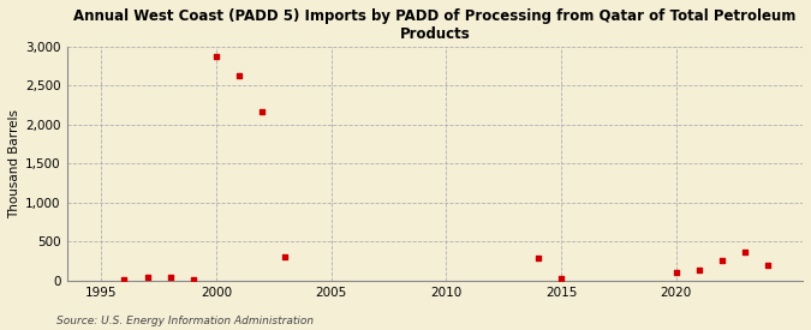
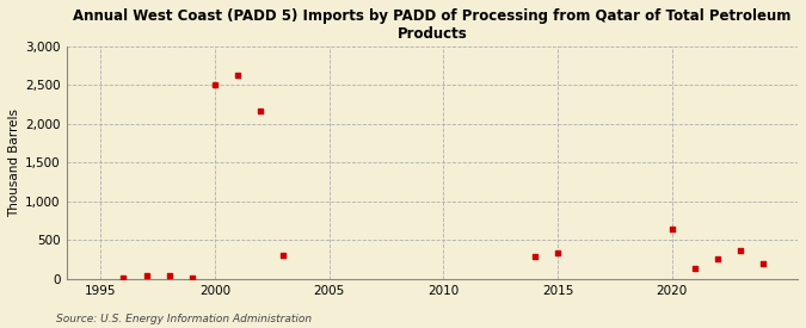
2000: 2,880 -> 2,500
2015: 40 -> 340
2020: 100 -> 640
